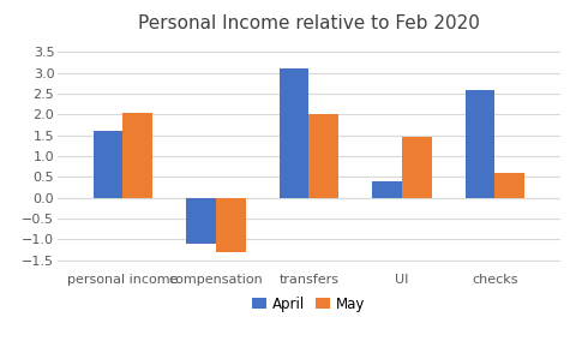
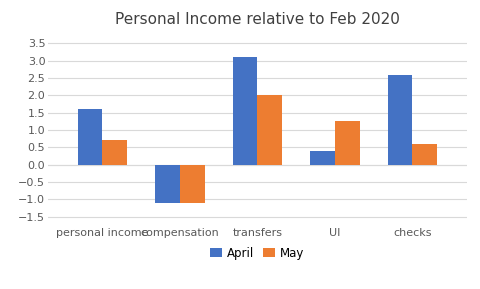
May/personal income: 2.05 -> 0.70
May/compensation: -1.30 -> -1.10
May/UI: 1.45 -> 1.25
